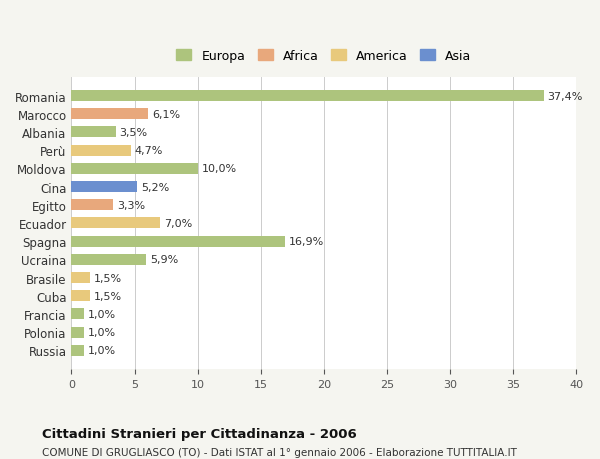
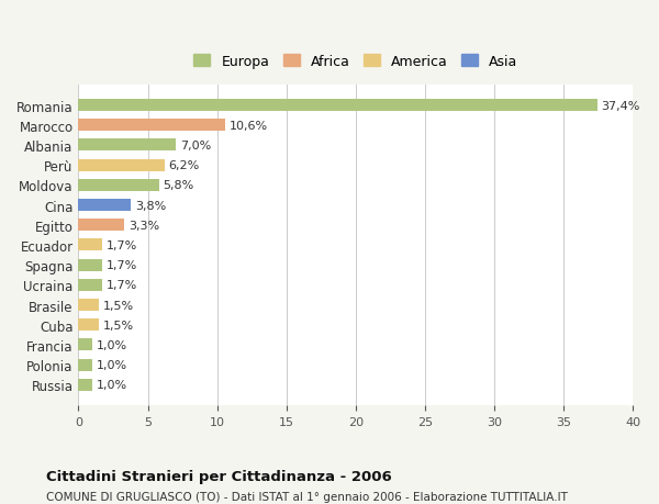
Marocco: 6,1% -> 10,6%
Albania: 3,5% -> 7,0%
Perù: 4,7% -> 6,2%
Moldova: 10,0% -> 5,8%
Cina: 5,2% -> 3,8%
Ecuador: 7,0% -> 1,7%
Spagna: 16,9% -> 1,7%
Ucraina: 5,9% -> 1,7%
